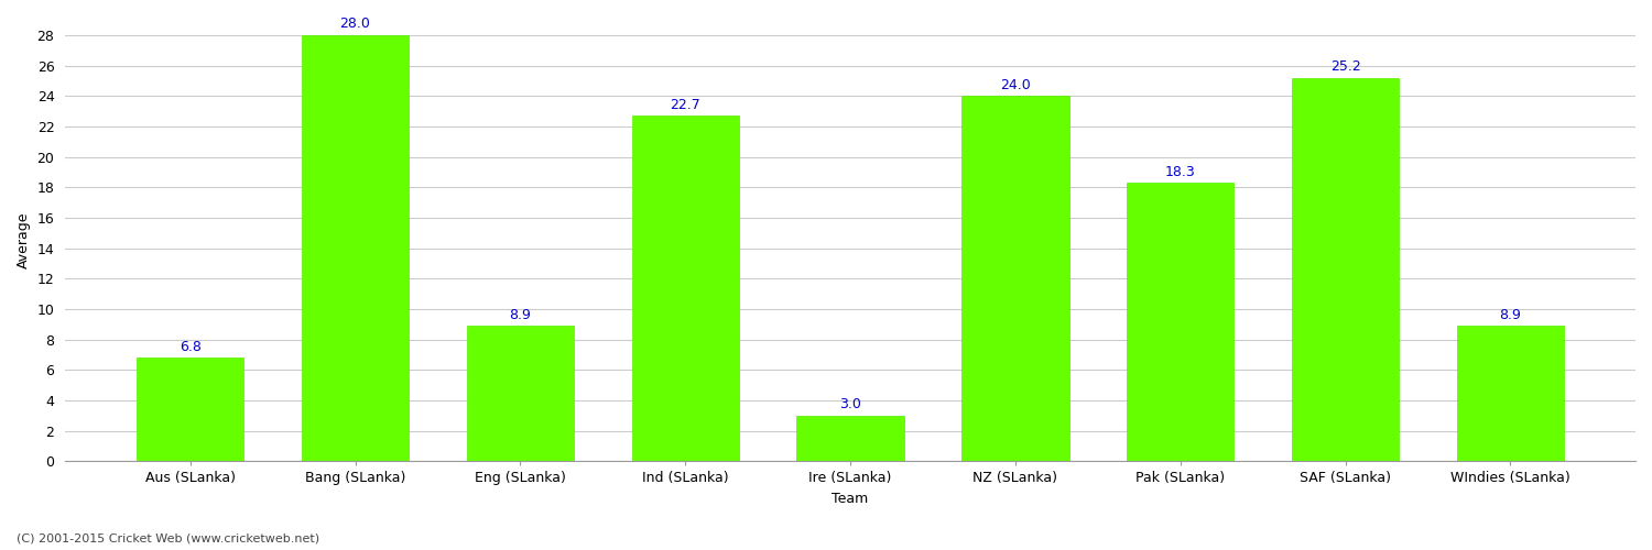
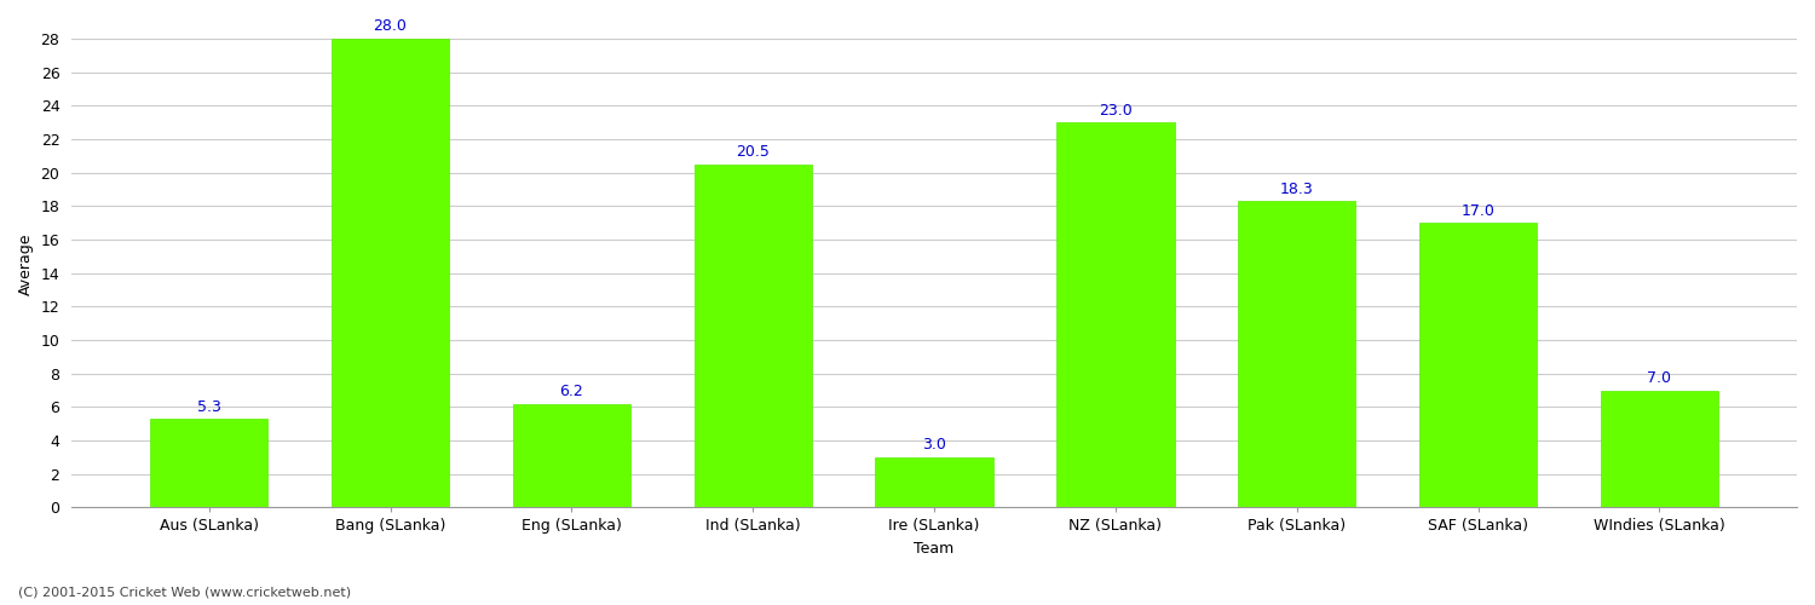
Aus (SLanka): 6.8 -> 5.3
Eng (SLanka): 8.9 -> 6.2
Ind (SLanka): 22.7 -> 20.5
NZ (SLanka): 24.0 -> 23.0
SAF (SLanka): 25.2 -> 17.0
WIndies (SLanka): 8.9 -> 7.0
